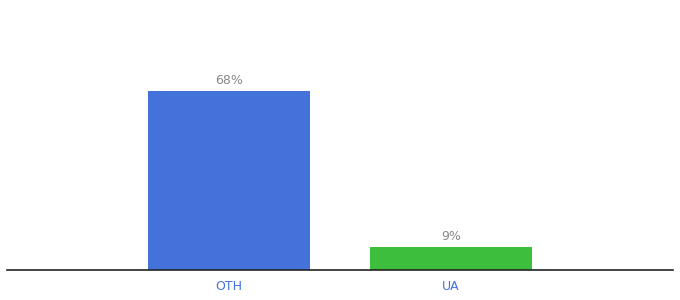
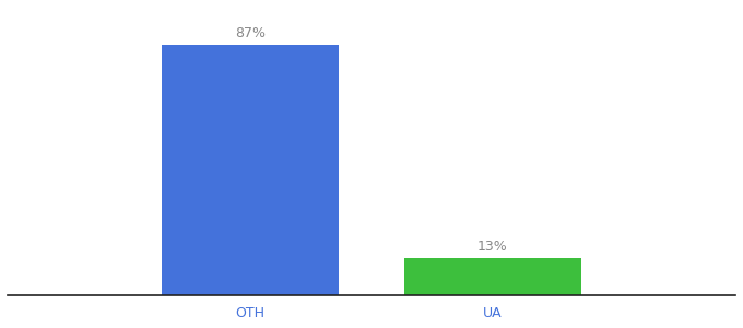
OTH: 68% -> 87%
UA: 9% -> 13%
